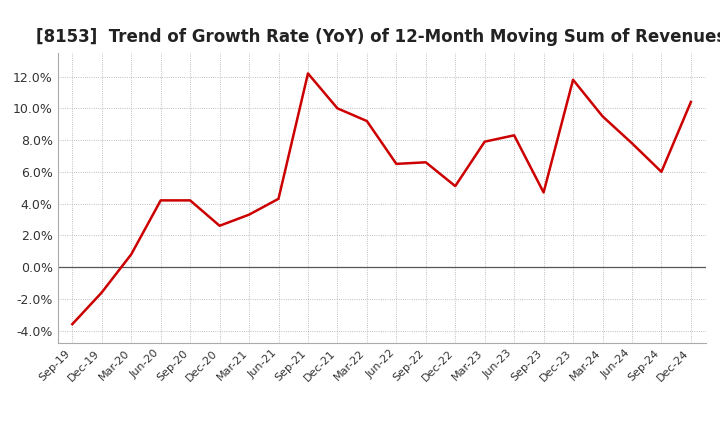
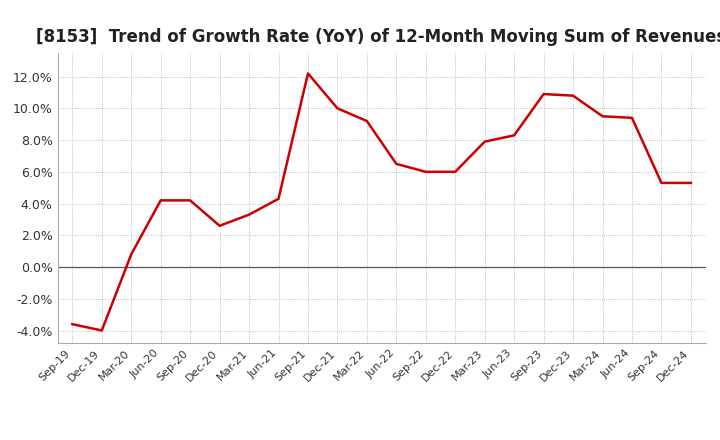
Dec-19: -1.6% -> -4.0%
Sep-22: 6.6% -> 6.0%
Dec-22: 5.1% -> 6.0%
Sep-23: 4.7% -> 10.9%
Dec-23: 11.8% -> 10.8%
Jun-24: 7.8% -> 9.4%
Sep-24: 6.0% -> 5.3%
Dec-24: 10.4% -> 5.3%
